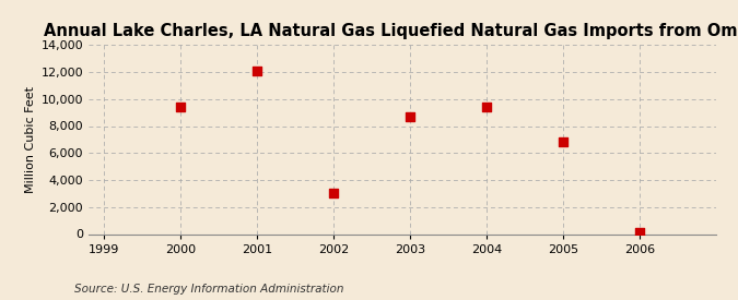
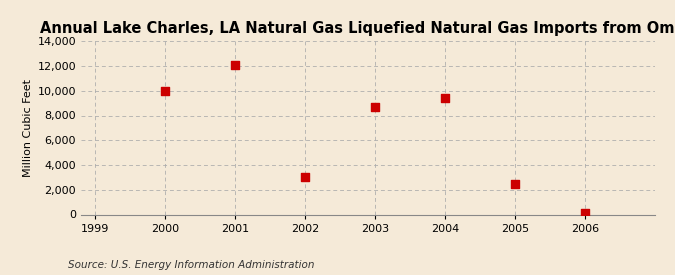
2000: 9,400 -> 10,000
2005: 6,800 -> 2,500
